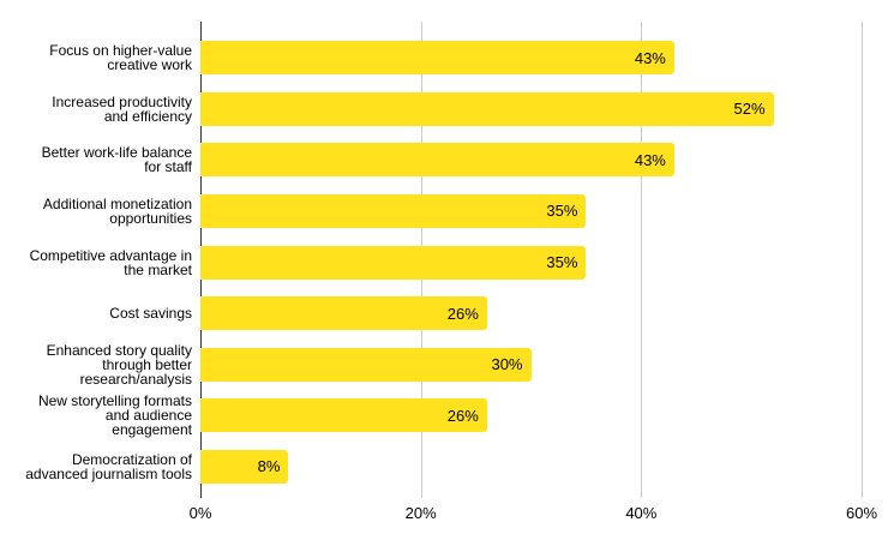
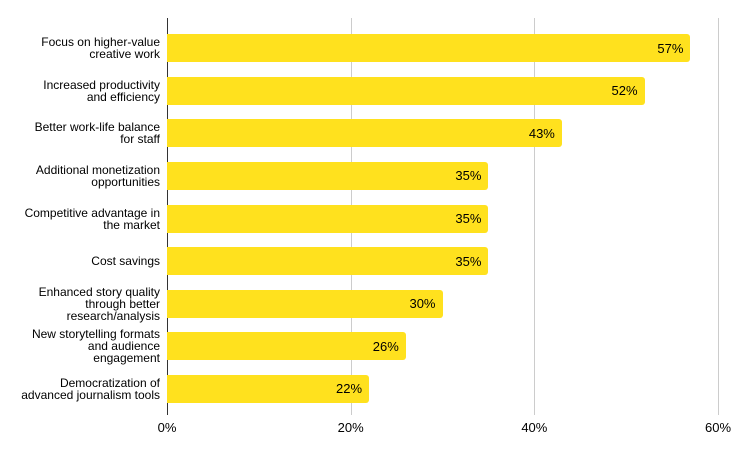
Focus on higher-value creative work: 43% -> 57%
Cost savings: 26% -> 35%
Democratization of advanced journalism tools: 8% -> 22%
